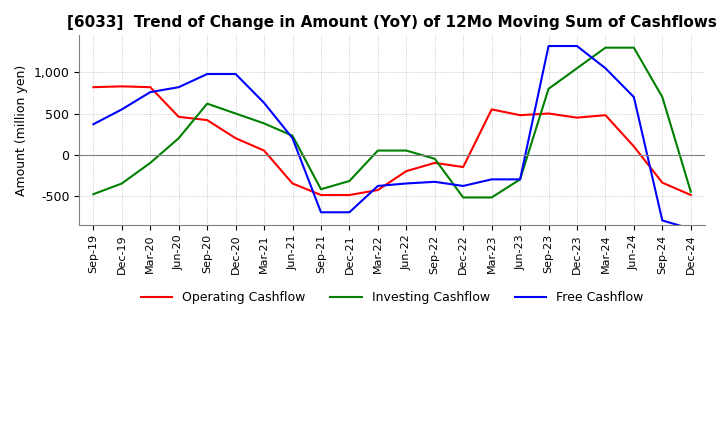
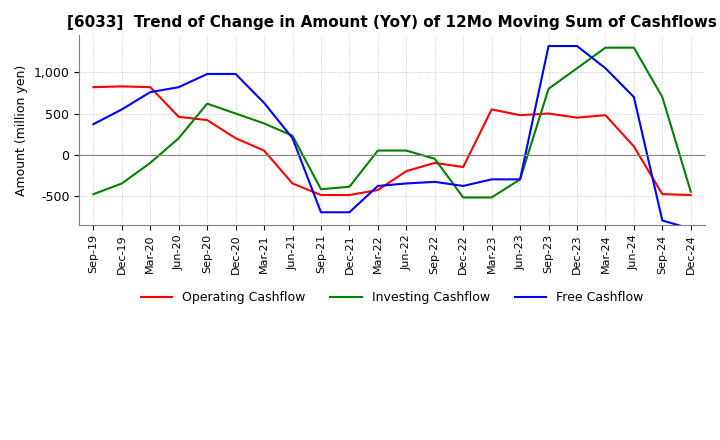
Investing Cashflow/Dec-21: -320 -> -390
Operating Cashflow/Sep-24: -340 -> -480
